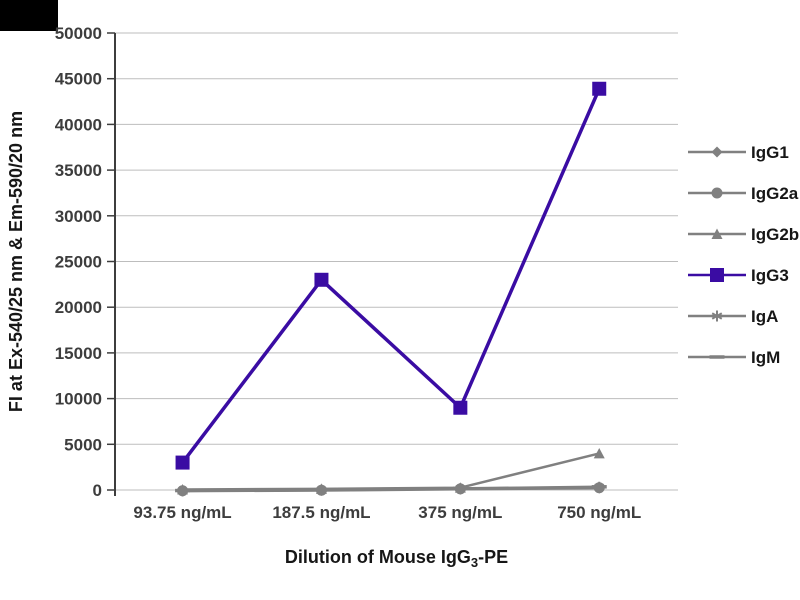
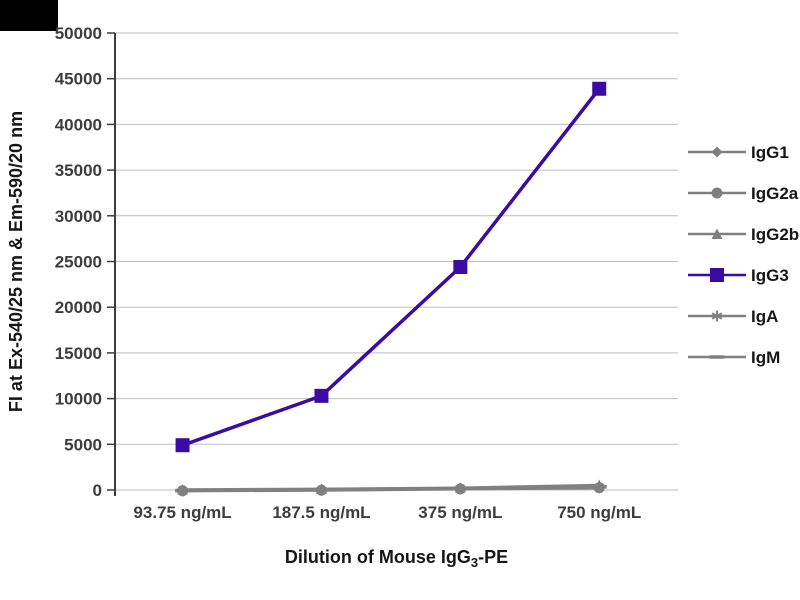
IgG3/93.75 ng/mL: 3000 -> 5000
IgG3/187.5 ng/mL: 23000 -> 10000
IgG3/375 ng/mL: 9000 -> 24000
IgG2b/750 ng/mL: 4000 -> 1000
